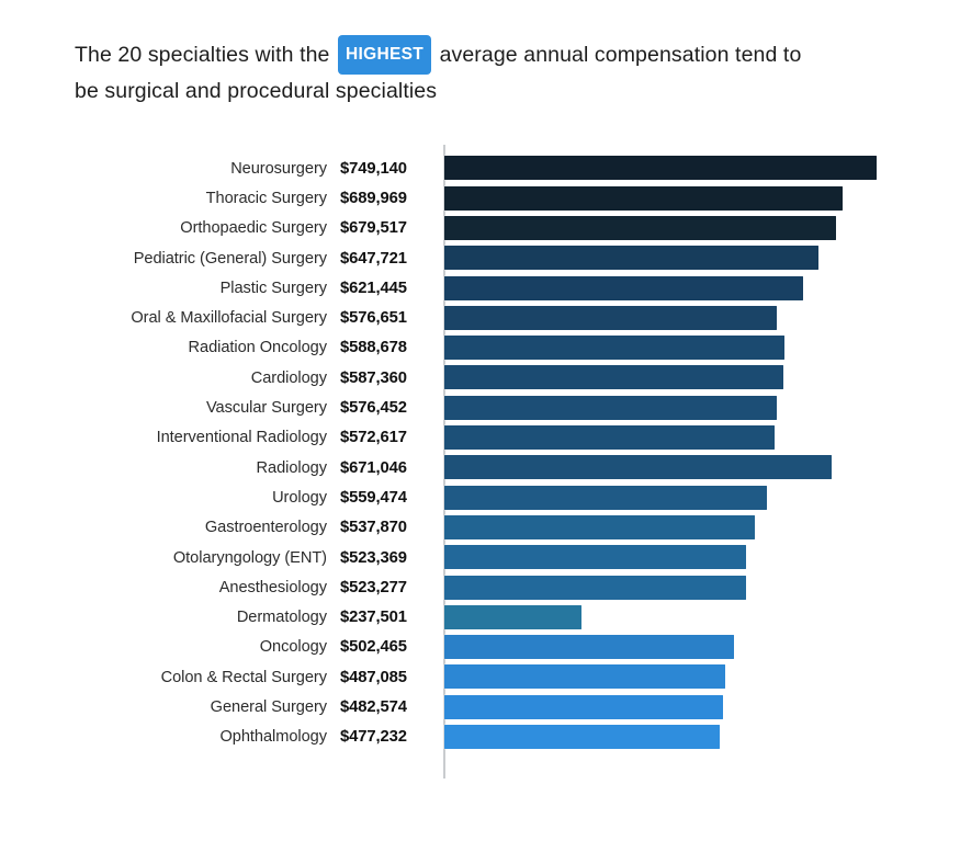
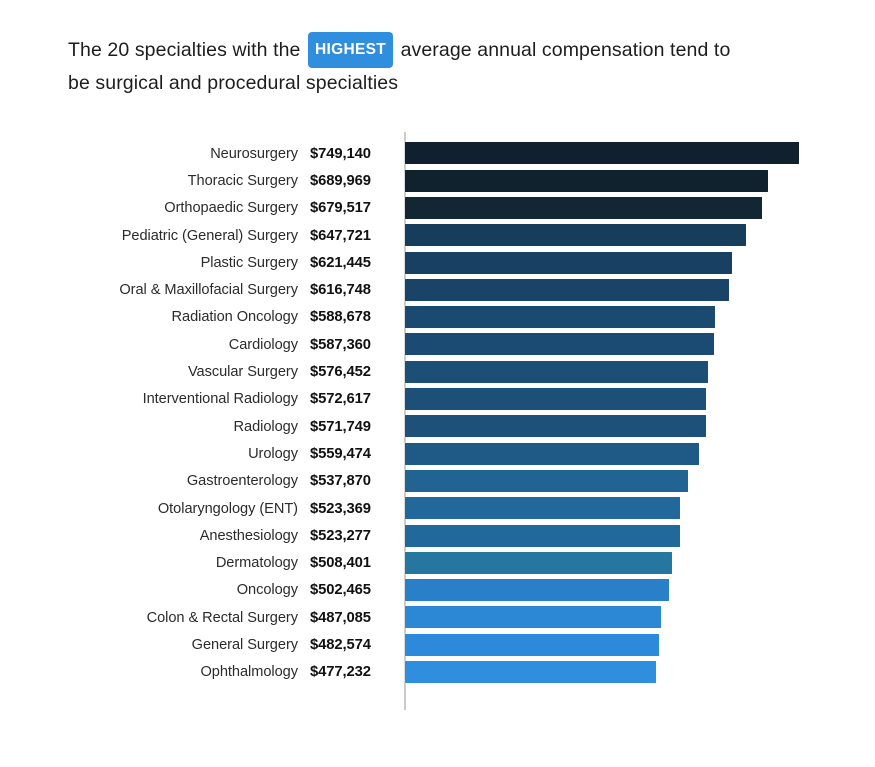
Oral & Maxillofacial Surgery: $576,651 -> $616,748
Radiology: $671,046 -> $571,749
Dermatology: $237,501 -> $508,401
